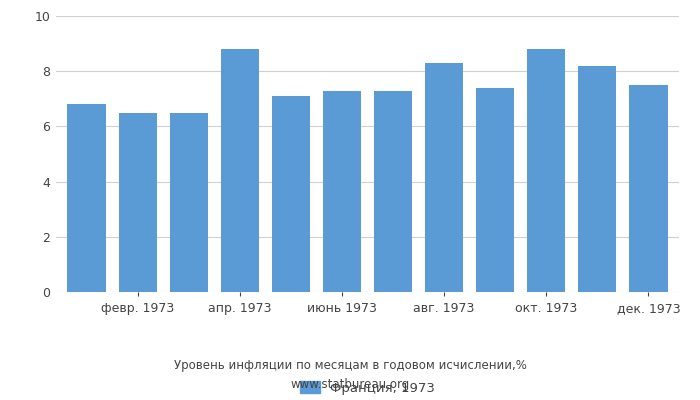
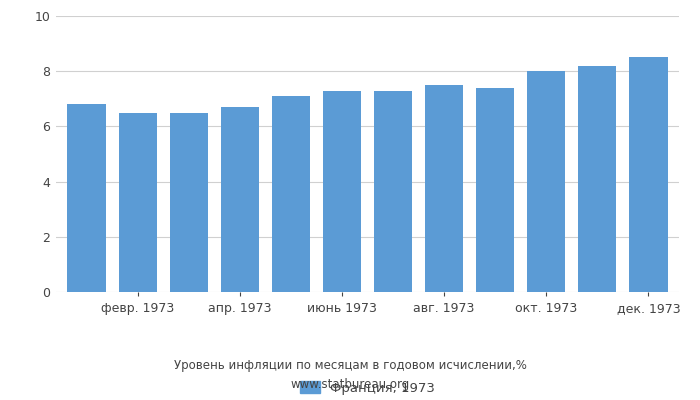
апр. 1973: 8.8 -> 6.7
авг. 1973: 8.3 -> 7.5
окт. 1973: 8.8 -> 8.0
дек. 1973: 7.5 -> 8.5
